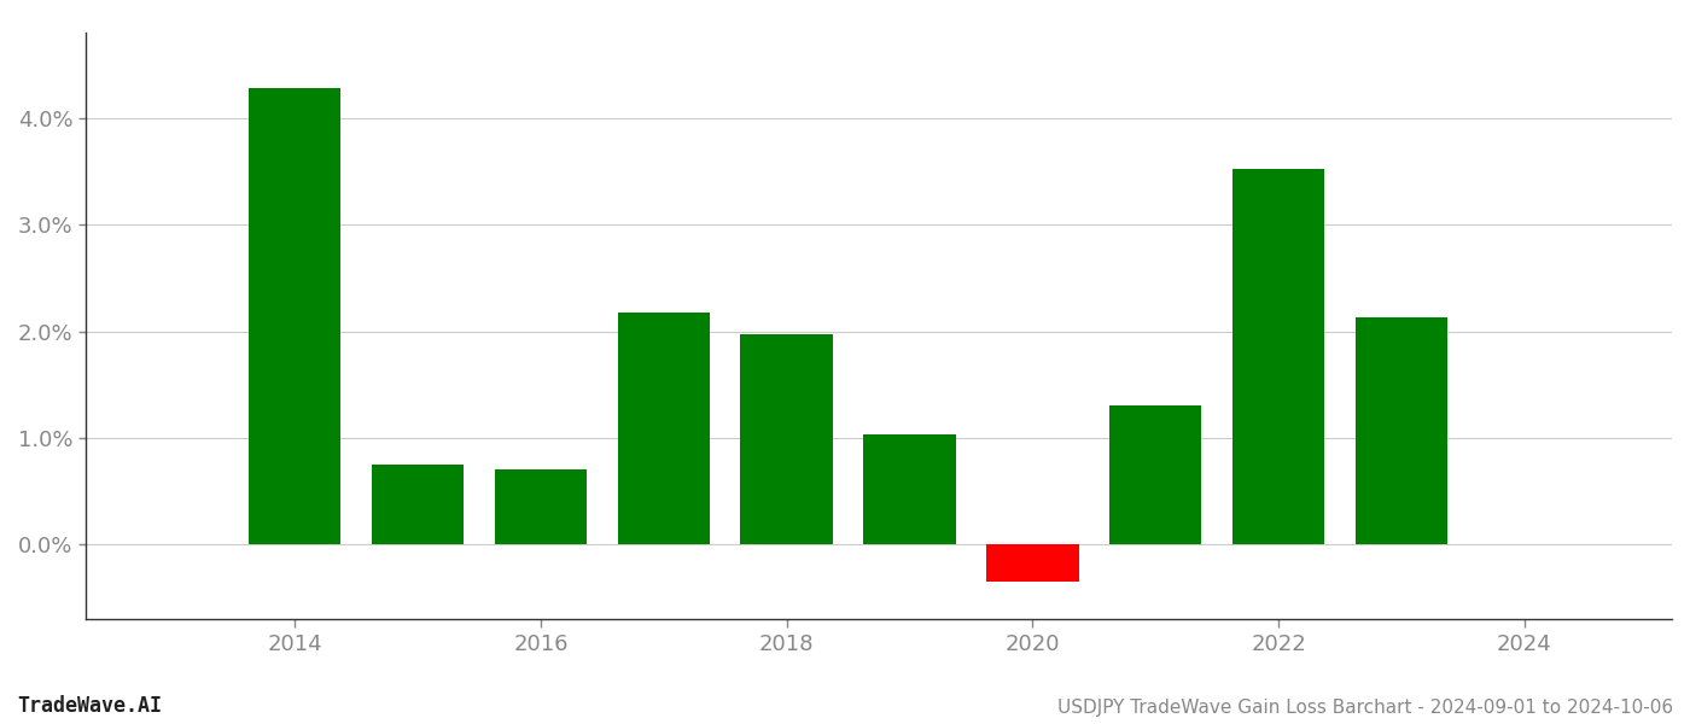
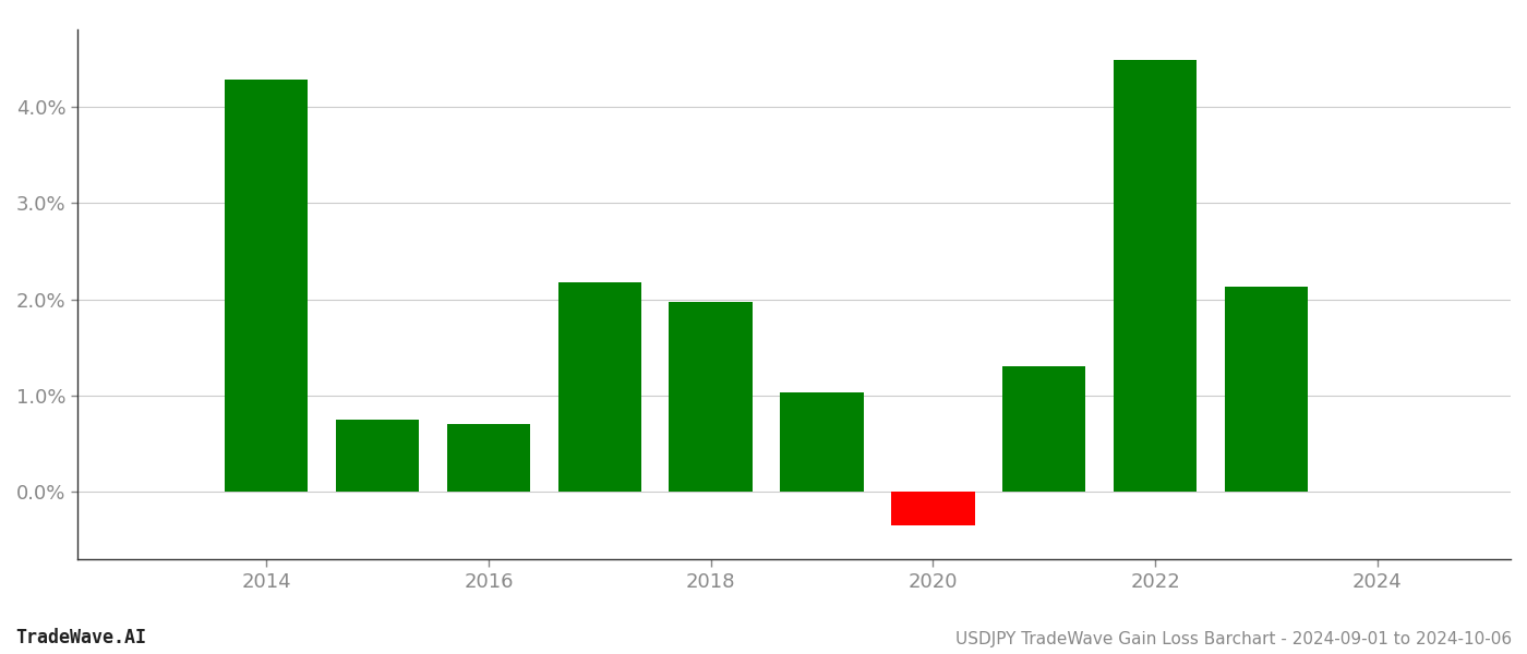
2022: 3.52% -> 4.48%
